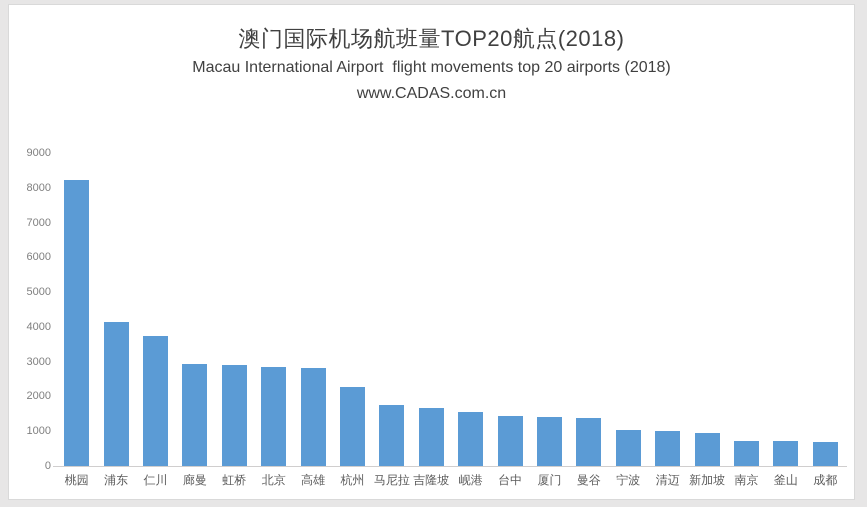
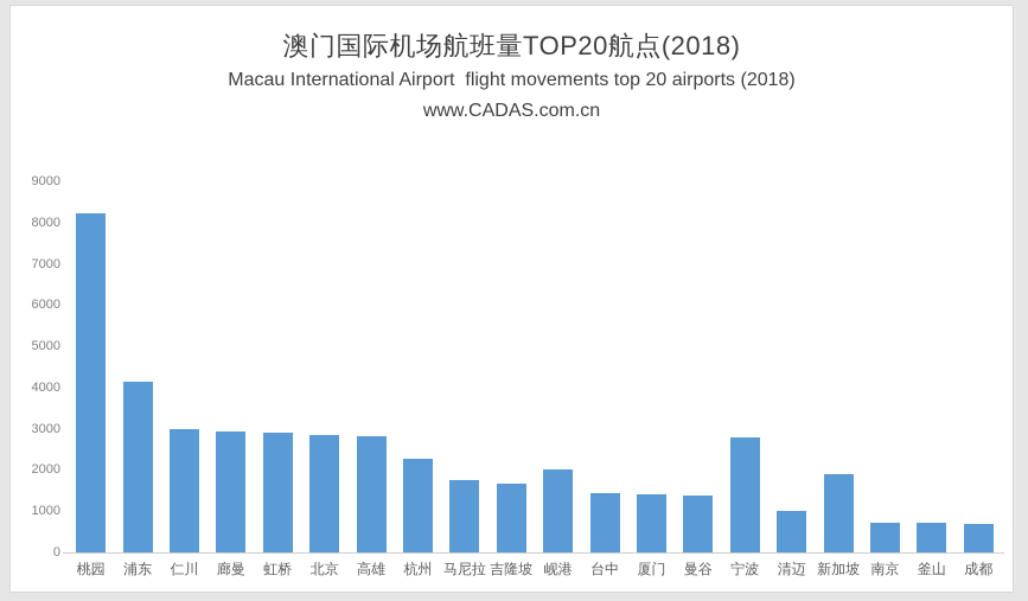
仁川: 3700 -> 3000
岘港: 1500 -> 2000
宁波: 1000 -> 2800
新加坡: 900 -> 1900
